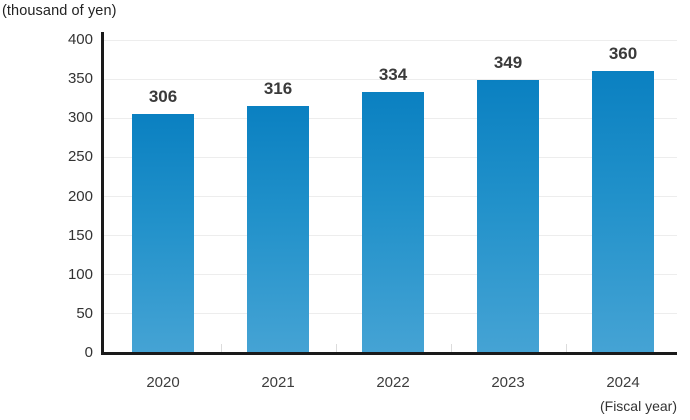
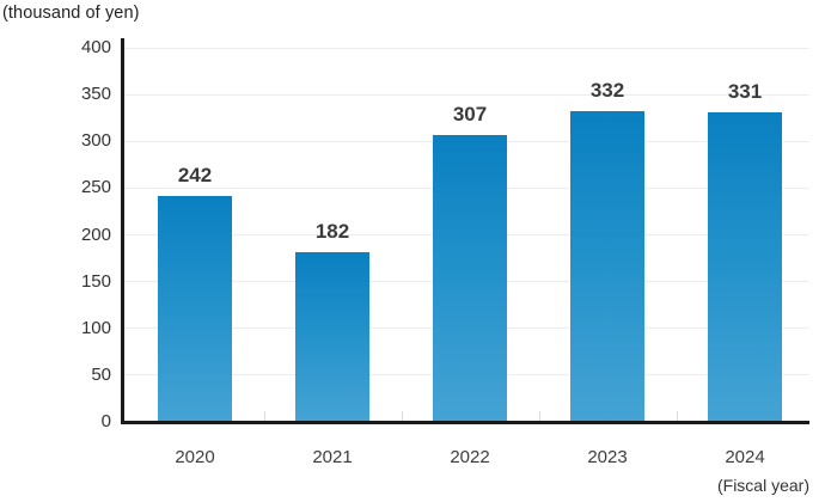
2020: 306 -> 242
2021: 316 -> 182
2022: 334 -> 307
2023: 349 -> 332
2024: 360 -> 331
